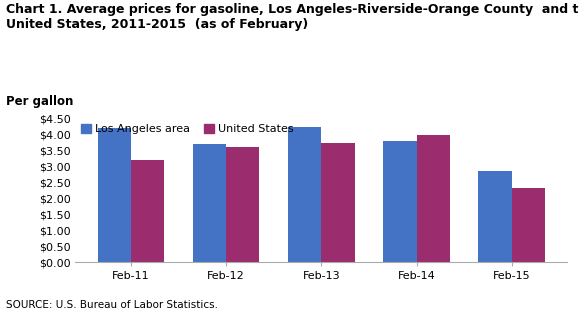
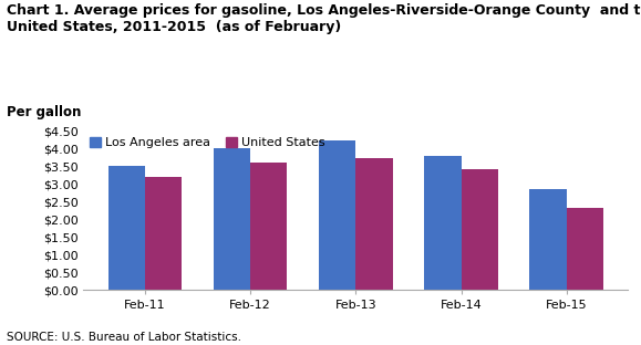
Los Angeles area/Feb-11: $4.20 -> $3.50
Los Angeles area/Feb-12: $3.70 -> $4.01
United States/Feb-14: $4.00 -> $3.42
